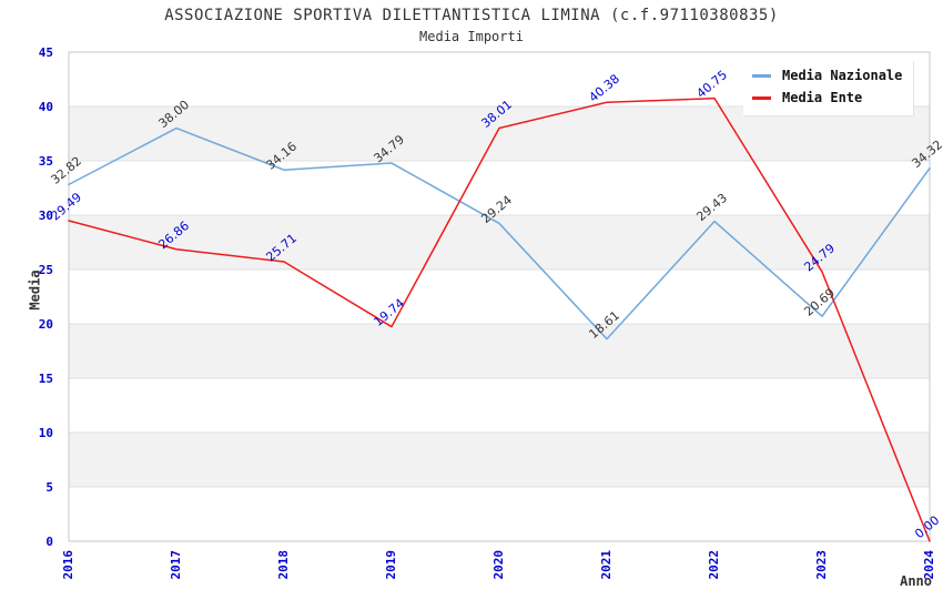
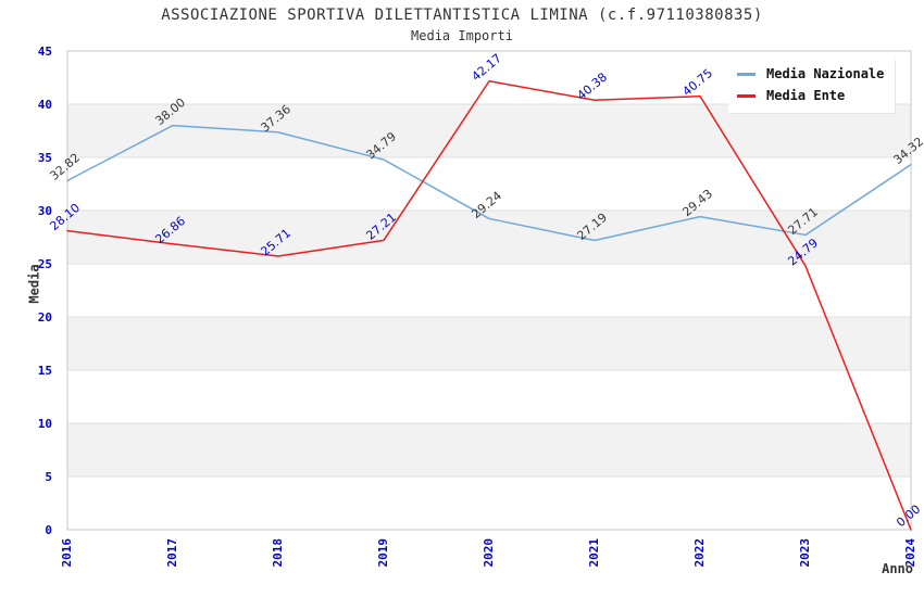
Media Ente/2016: 29.49 -> 28.10
Media Nazionale/2018: 34.16 -> 37.36
Media Ente/2019: 19.74 -> 27.21
Media Ente/2020: 38.01 -> 42.17
Media Nazionale/2021: 18.61 -> 27.19
Media Nazionale/2023: 20.69 -> 27.71
